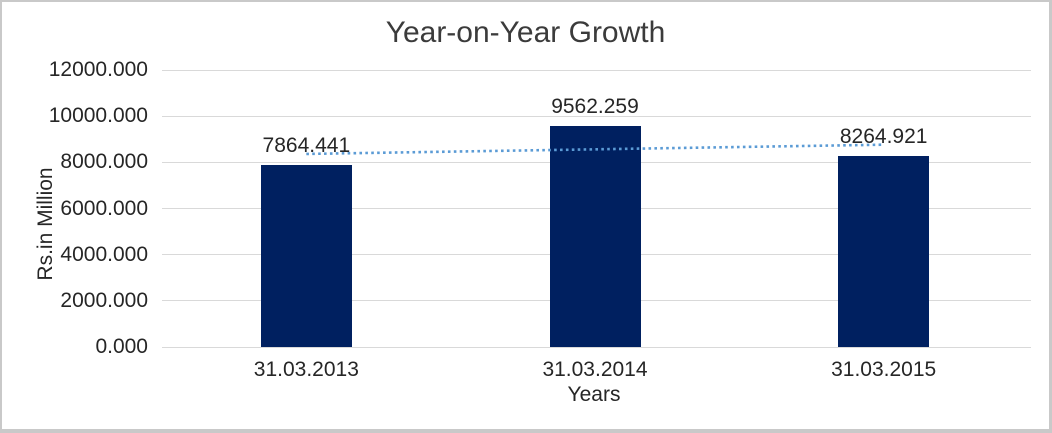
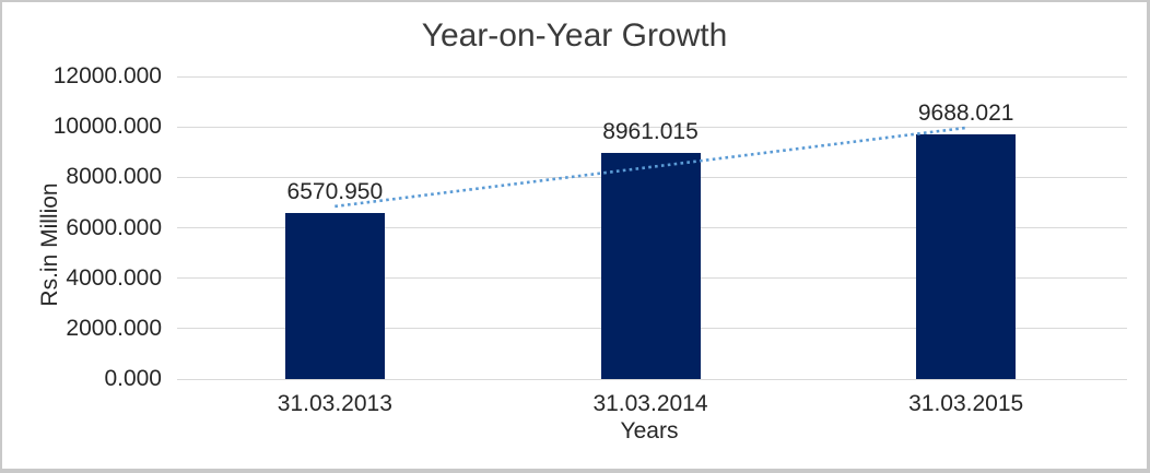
31.03.2013: 7864.441 -> 6570.950
31.03.2014: 9562.259 -> 8961.015
31.03.2015: 8264.921 -> 9688.021
